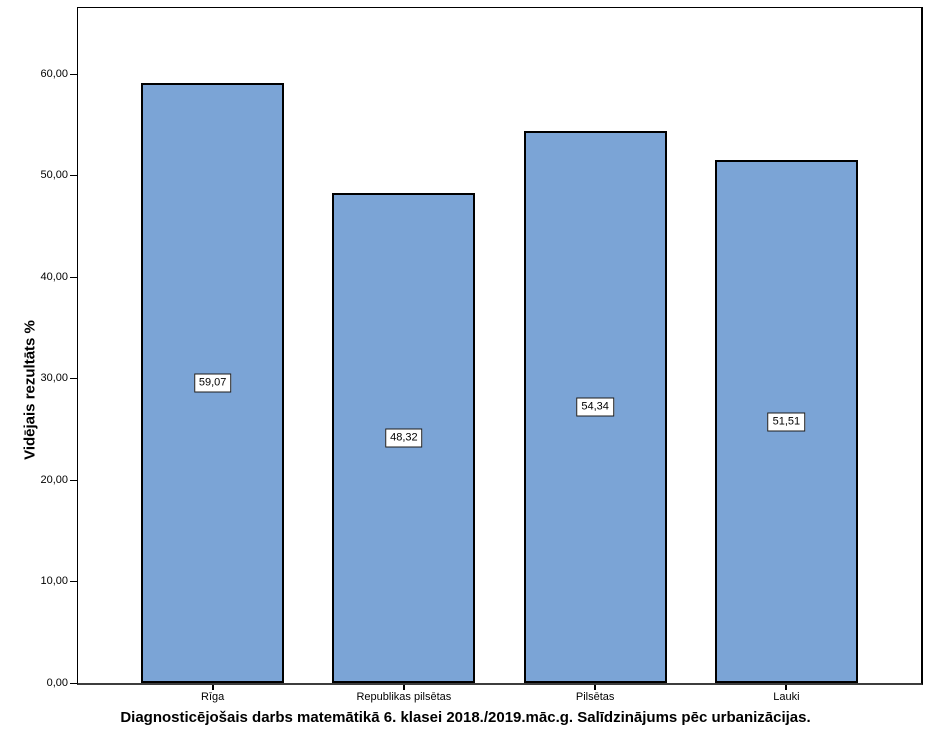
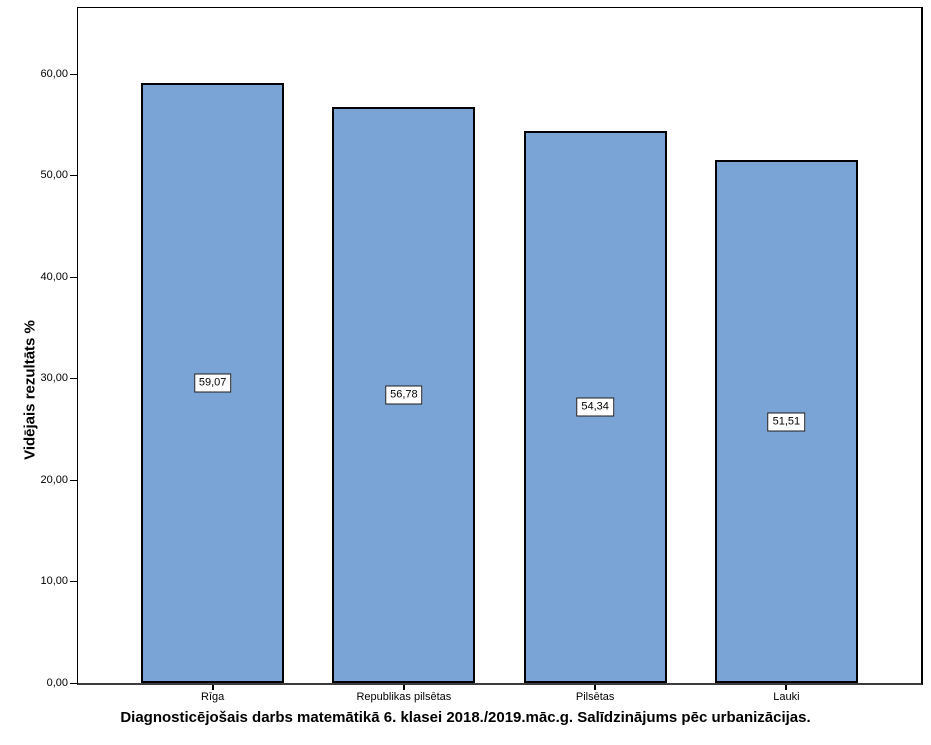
Republikas pilsētas: 48,32 -> 56,78
